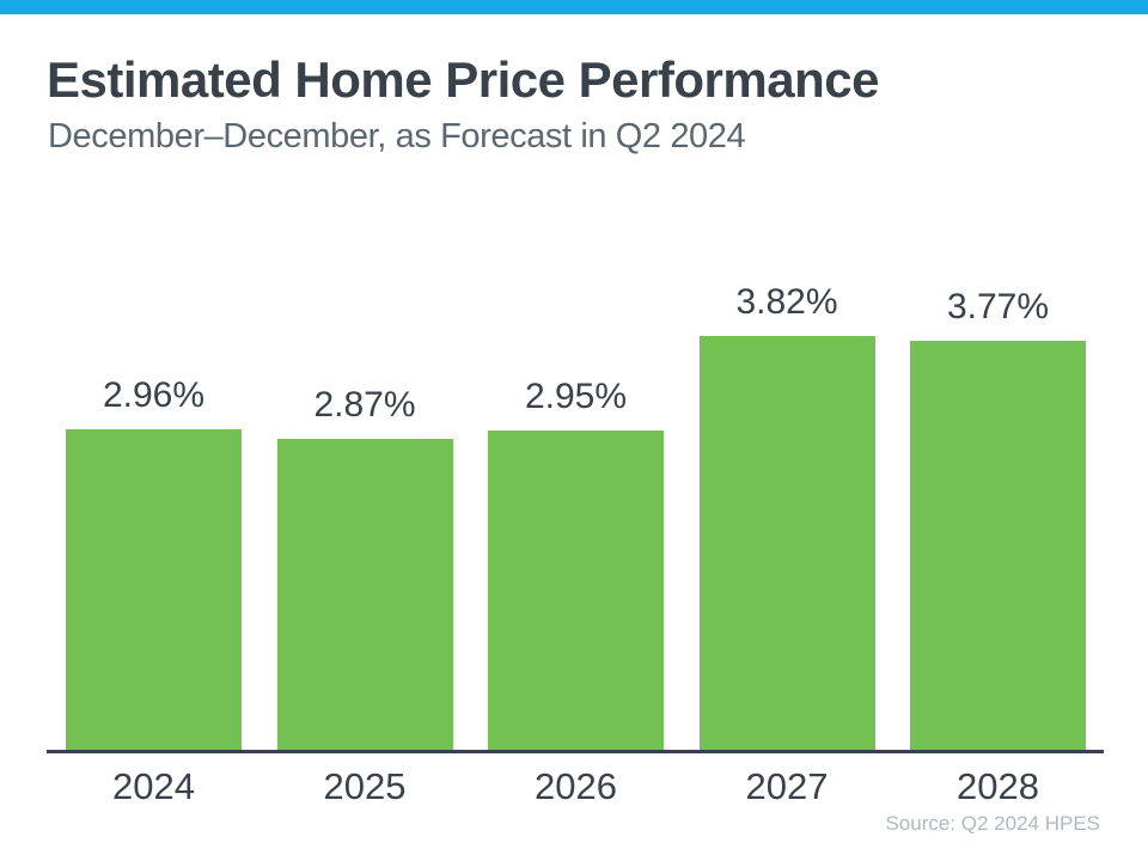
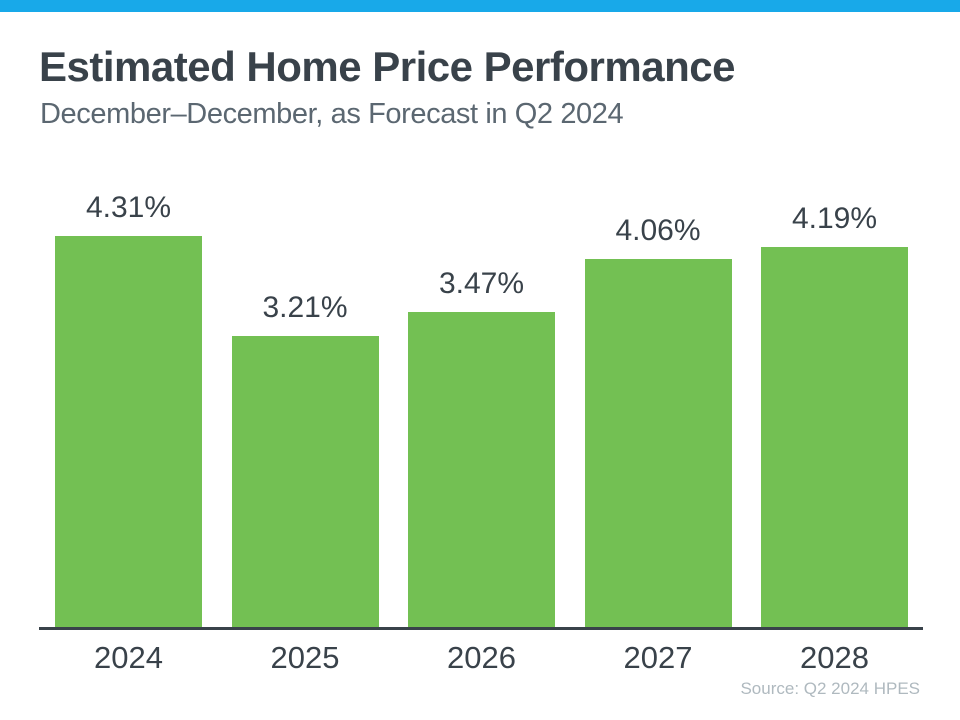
2024: 2.96% -> 4.31%
2025: 2.87% -> 3.21%
2026: 2.95% -> 3.47%
2027: 3.82% -> 4.06%
2028: 3.77% -> 4.19%
